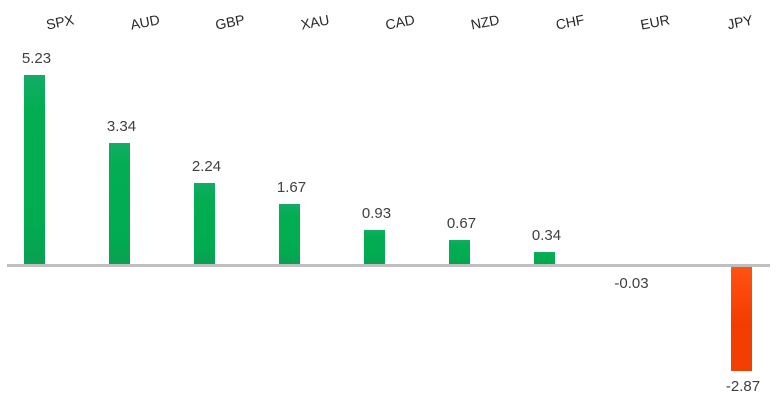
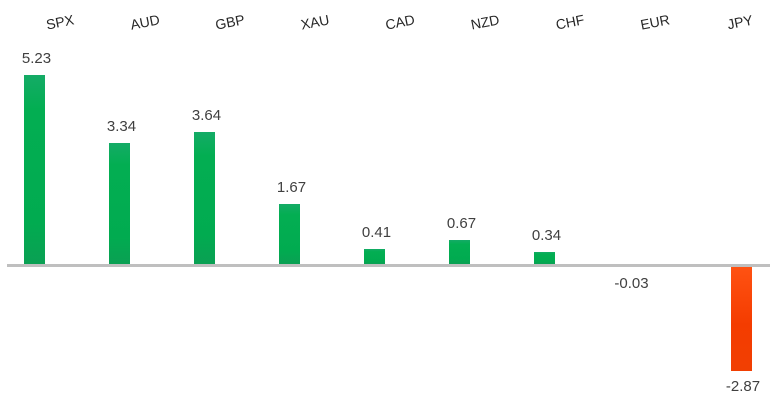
GBP: 2.24 -> 3.64
CAD: 0.93 -> 0.41
